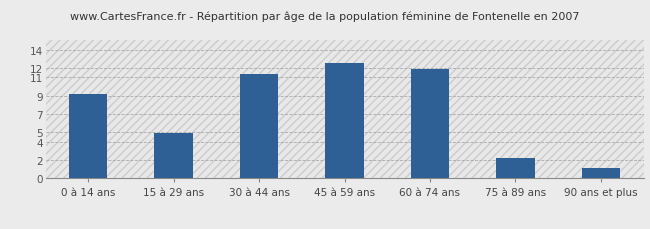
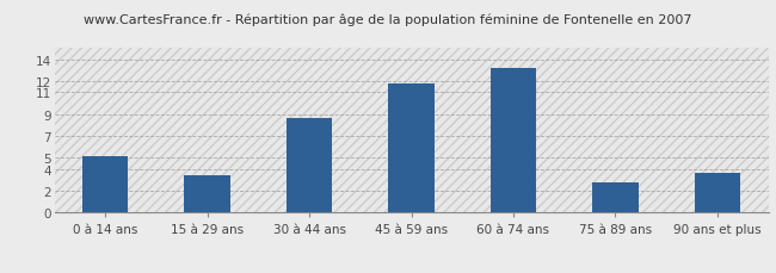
0 à 14 ans: 9.2 -> 5.2
15 à 29 ans: 4.9 -> 3.4
30 à 44 ans: 11.3 -> 8.6
45 à 59 ans: 12.5 -> 11.8
60 à 74 ans: 11.9 -> 13.2
75 à 89 ans: 2.2 -> 2.8
90 ans et plus: 1.1 -> 3.6
